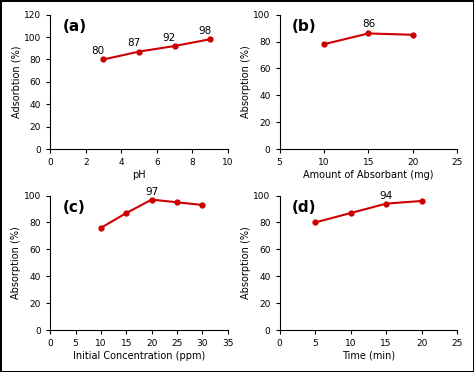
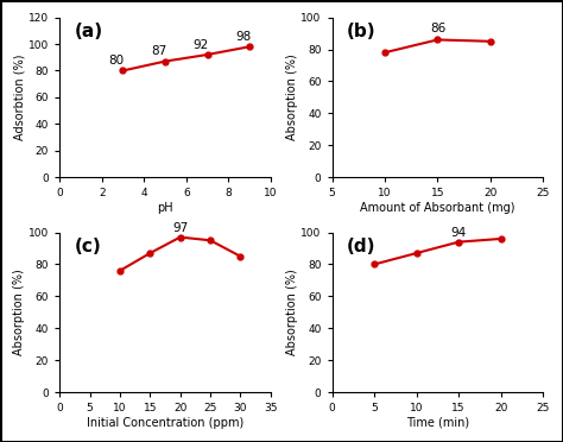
30: 93 -> 85
